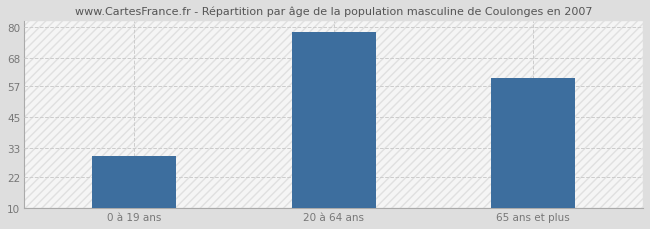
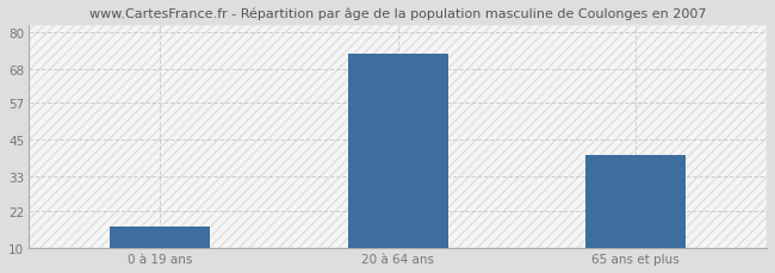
0 à 19 ans: 30 -> 17
20 à 64 ans: 78 -> 73
65 ans et plus: 60 -> 40
